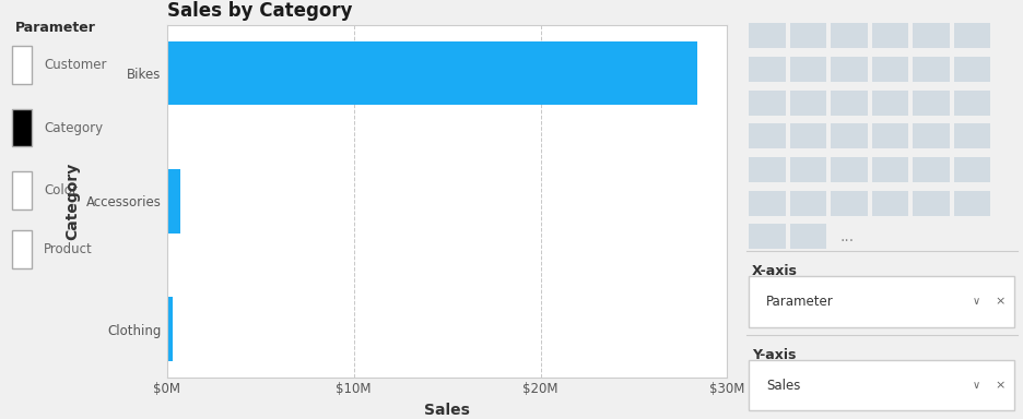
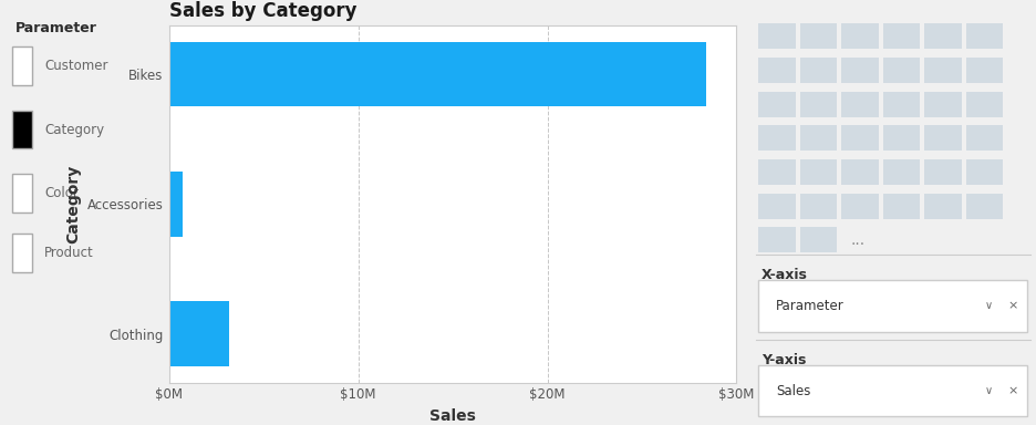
Clothing: $0.3M -> $3.2M
